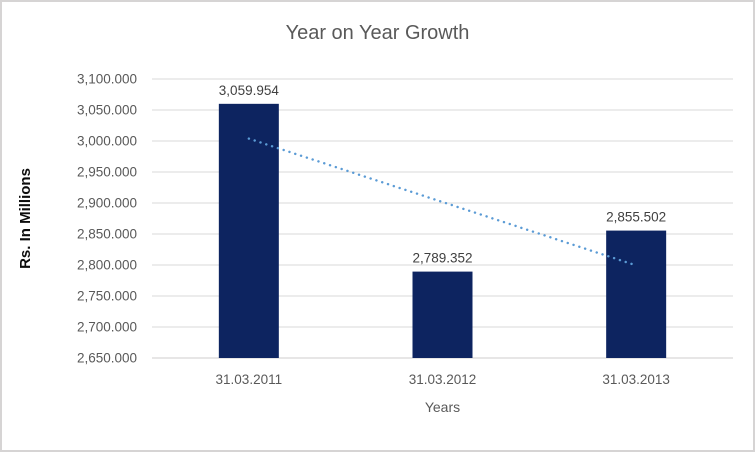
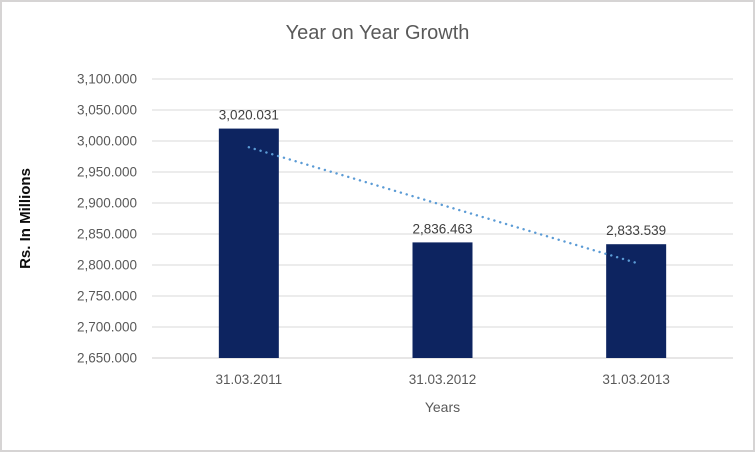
31.03.2011: 3,059.954 -> 3,020.031
31.03.2012: 2,789.352 -> 2,836.463
31.03.2013: 2,855.502 -> 2,833.539
